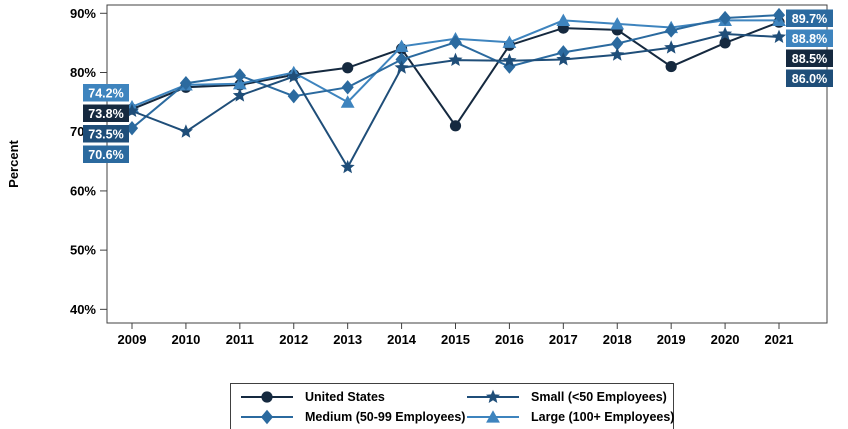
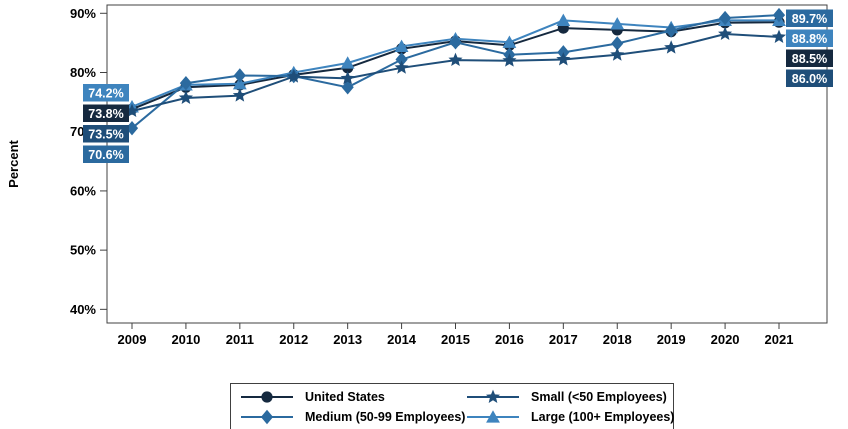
Small (<50 Employees)/2010: 70% -> 76%
Medium (50-99 Employees)/2012: 76% -> 79%
Large (100+ Employees)/2013: 75% -> 82%
Small (<50 Employees)/2013: 64% -> 79%
United States/2015: 71% -> 85%
Medium (50-99 Employees)/2016: 81% -> 83%
United States/2019: 81% -> 87%
United States/2020: 85% -> 88%
